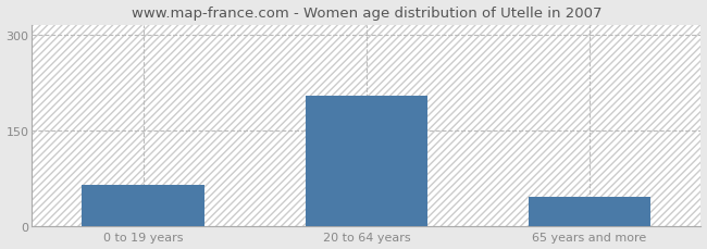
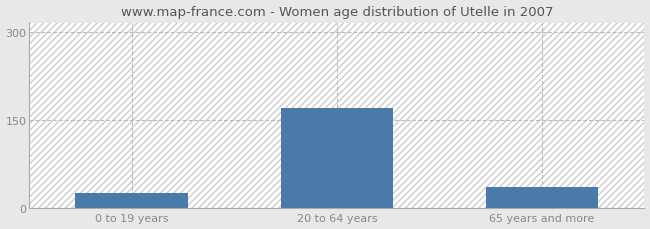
0 to 19 years: 64 -> 25
20 to 64 years: 204 -> 170
65 years and more: 46 -> 35
